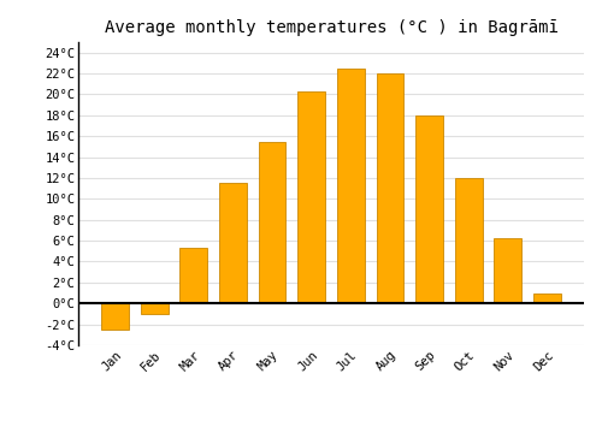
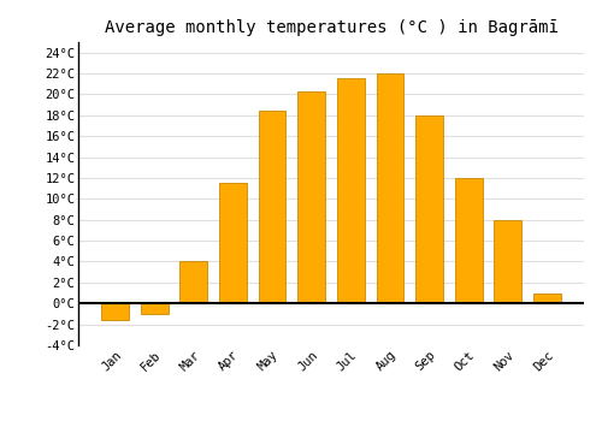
Jan: -2.5°C -> -1.6°C
Mar: 5.3°C -> 4.0°C
May: 15.5°C -> 18.4°C
Jul: 22.5°C -> 21.6°C
Nov: 6.2°C -> 8.0°C
